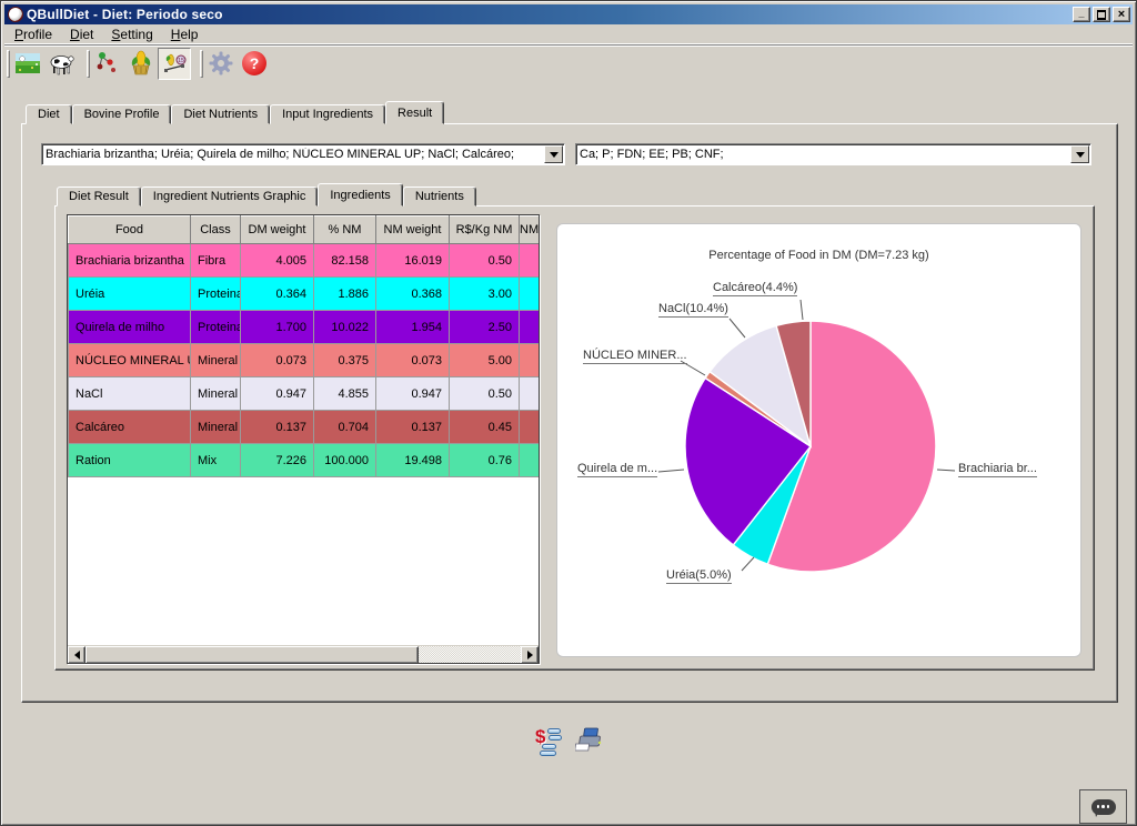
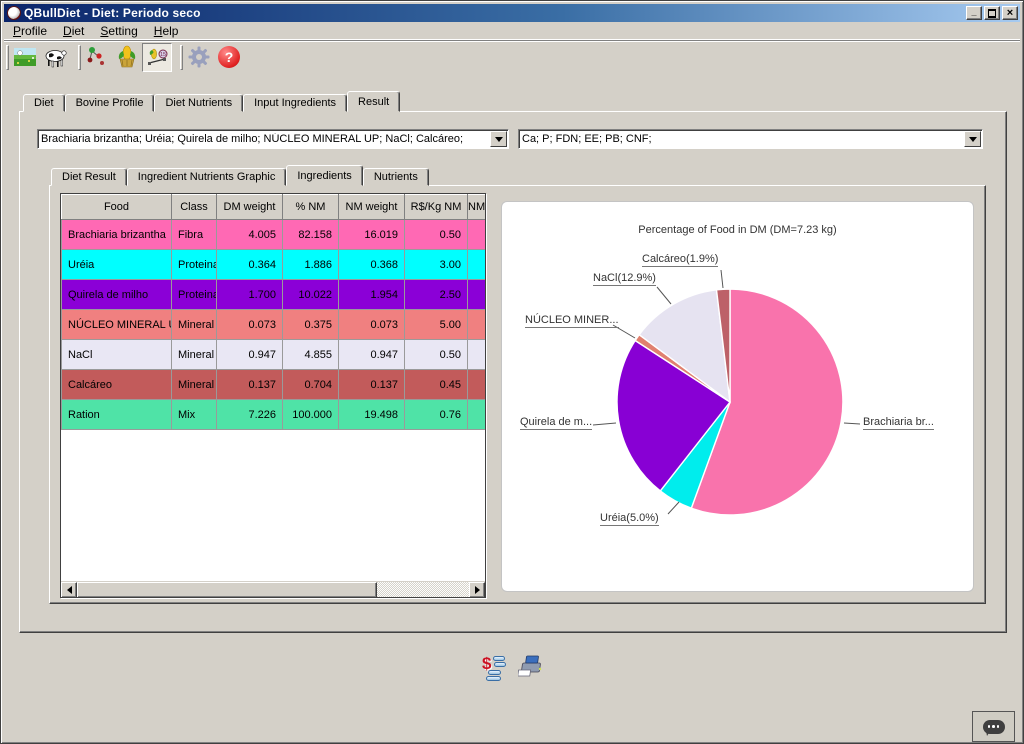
NaCl: 10.4 -> 12.9
Calcáreo: 4.4 -> 1.9
